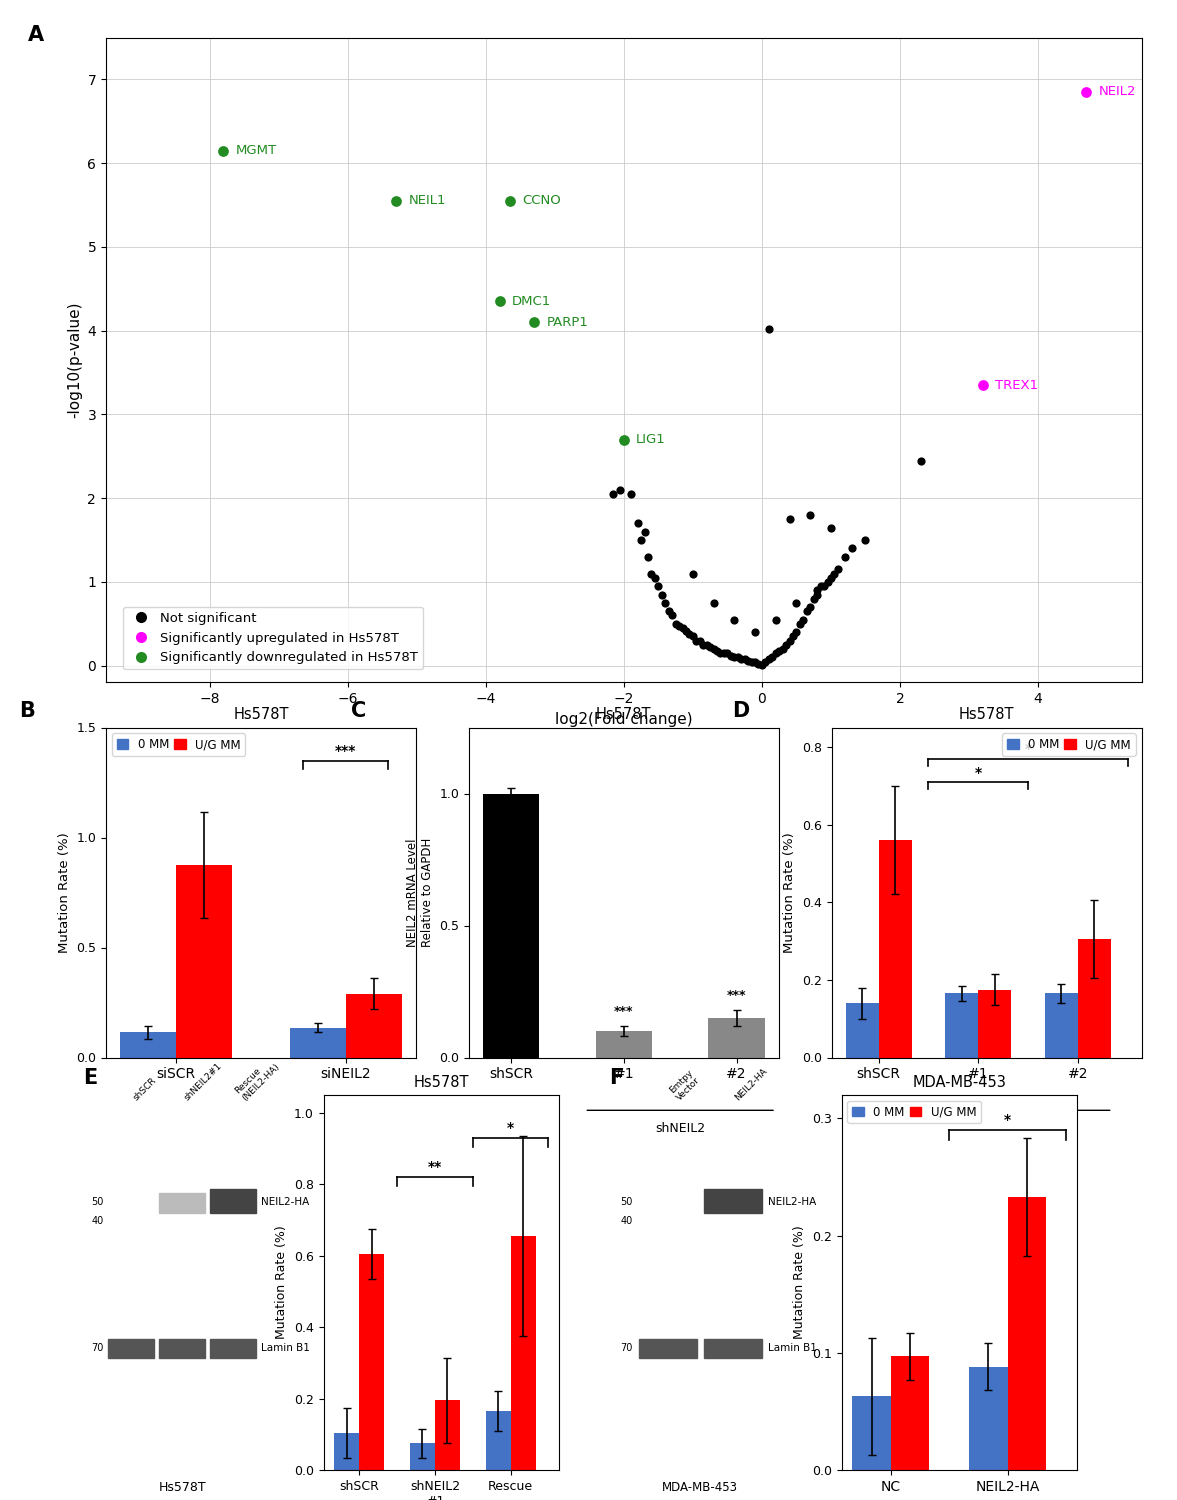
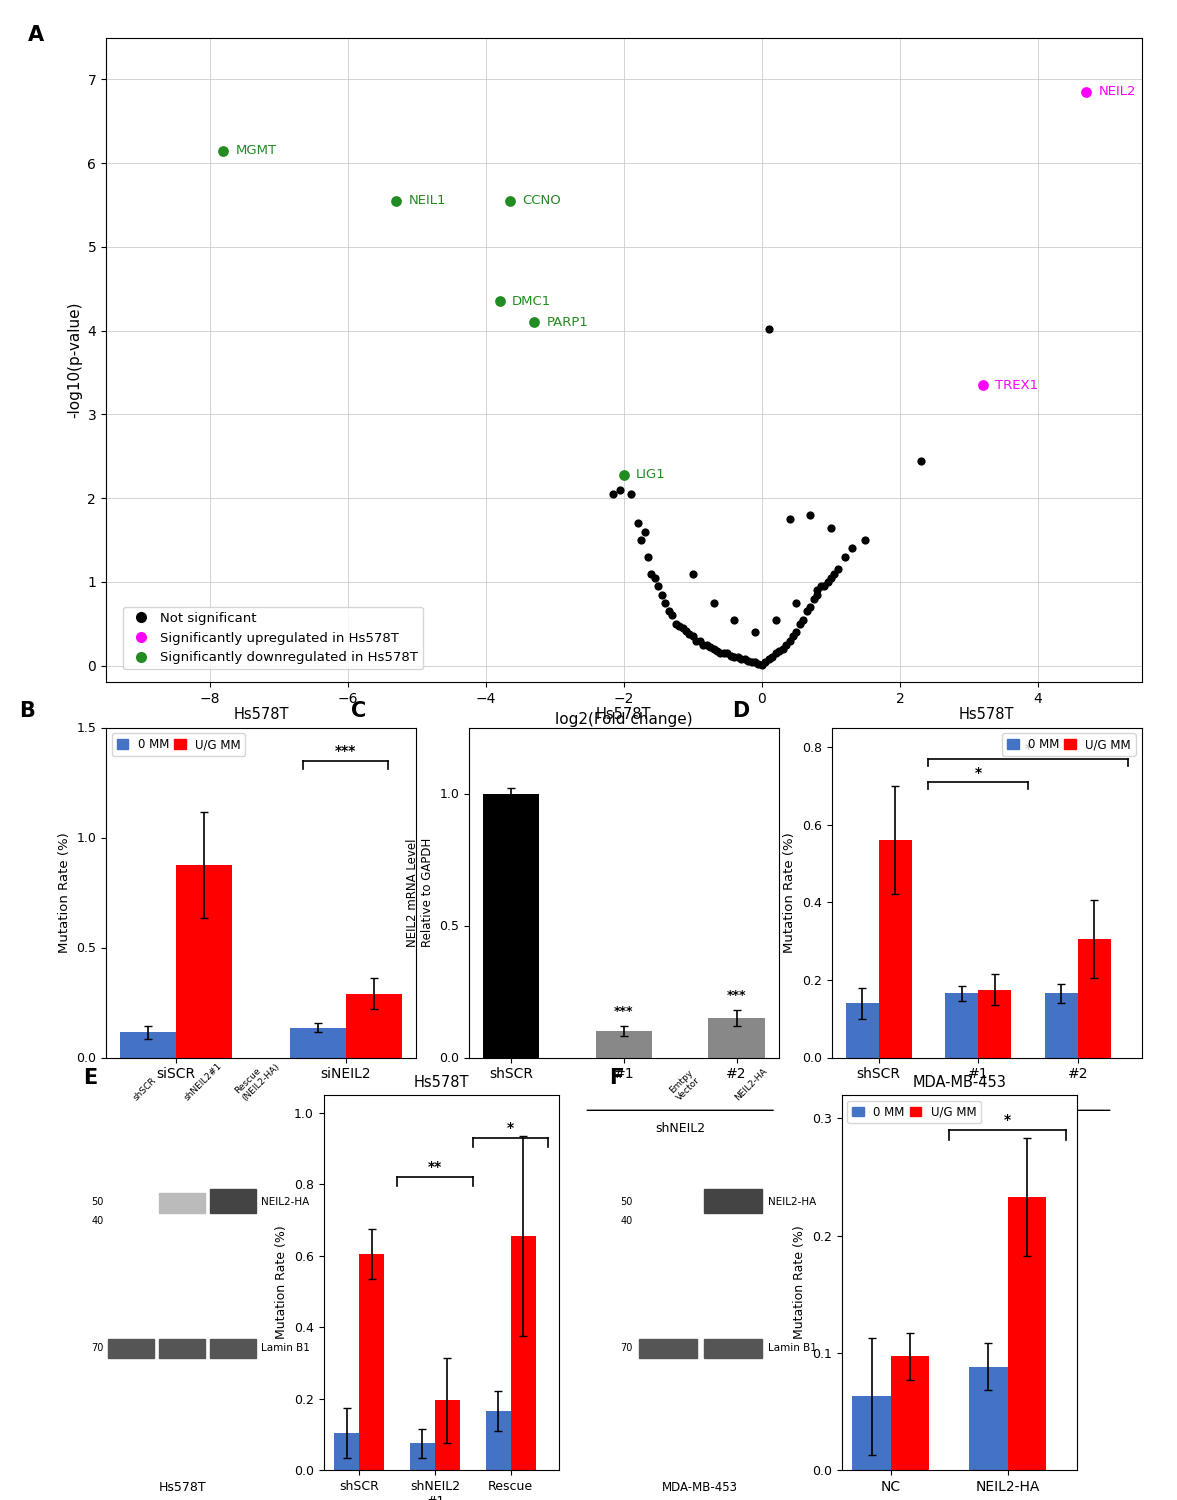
Significantly downregulated in Hs578T/−2: 2.70 -> 2.28
